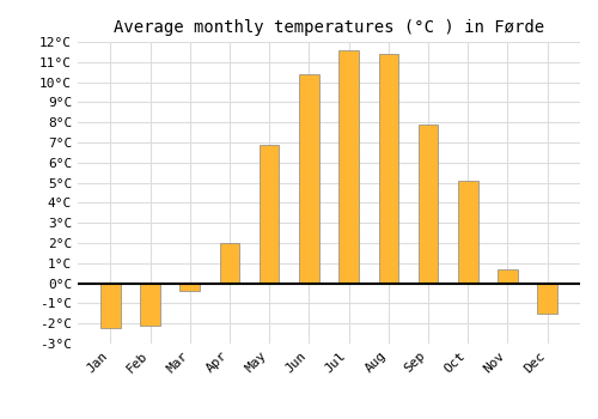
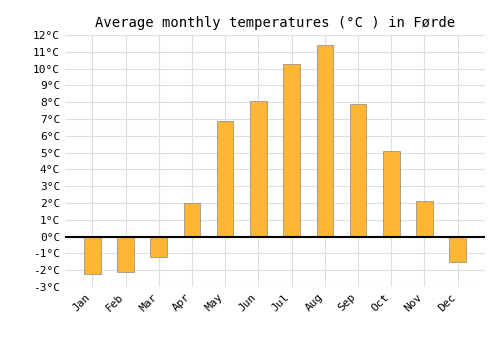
Mar: -0.4°C -> -1.2°C
Jun: 10.4°C -> 8.1°C
Jul: 11.6°C -> 10.3°C
Nov: 0.7°C -> 2.1°C
